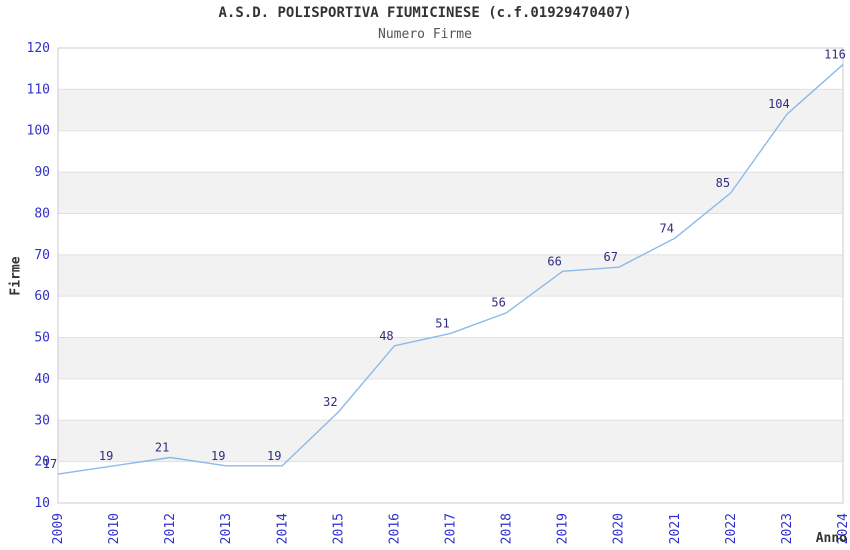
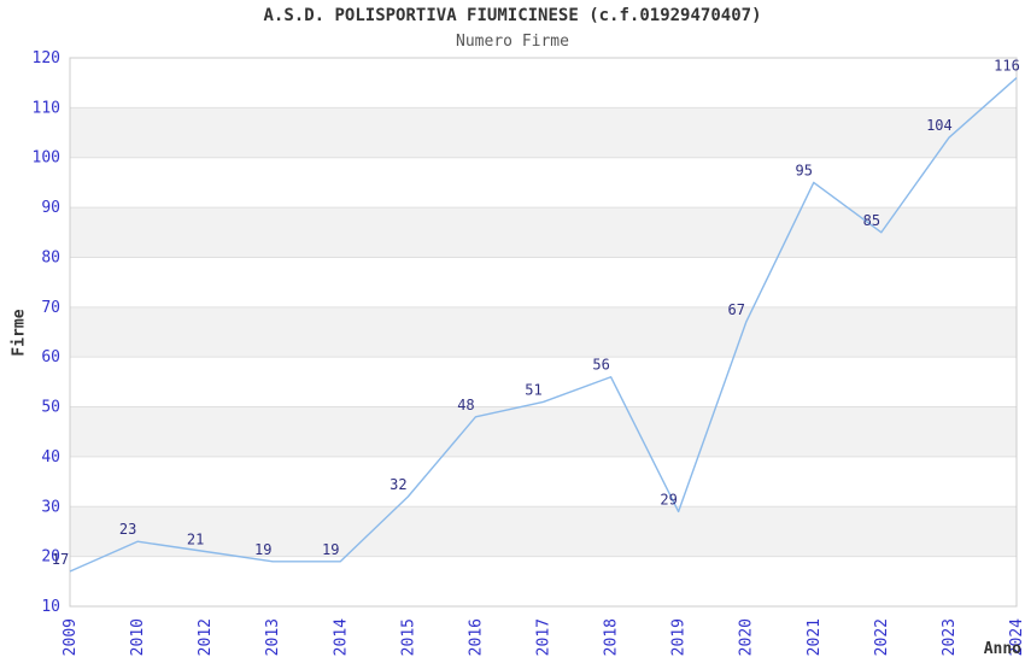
2010: 19 -> 23
2019: 66 -> 29
2021: 74 -> 95
